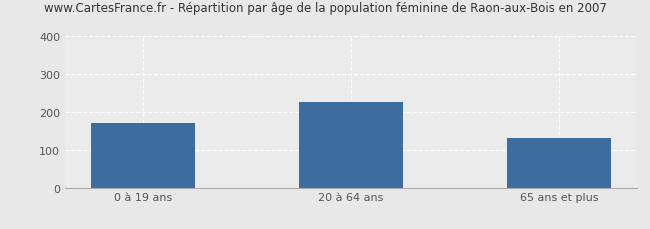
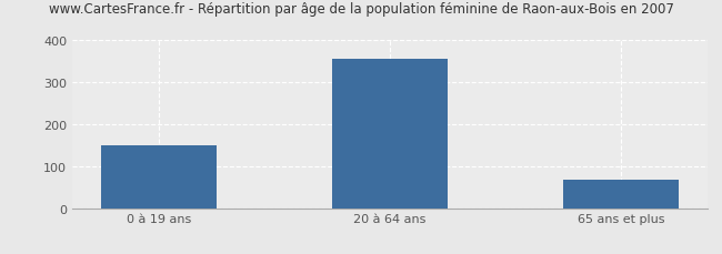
0 à 19 ans: 170 -> 150
20 à 64 ans: 225 -> 354
65 ans et plus: 130 -> 68
